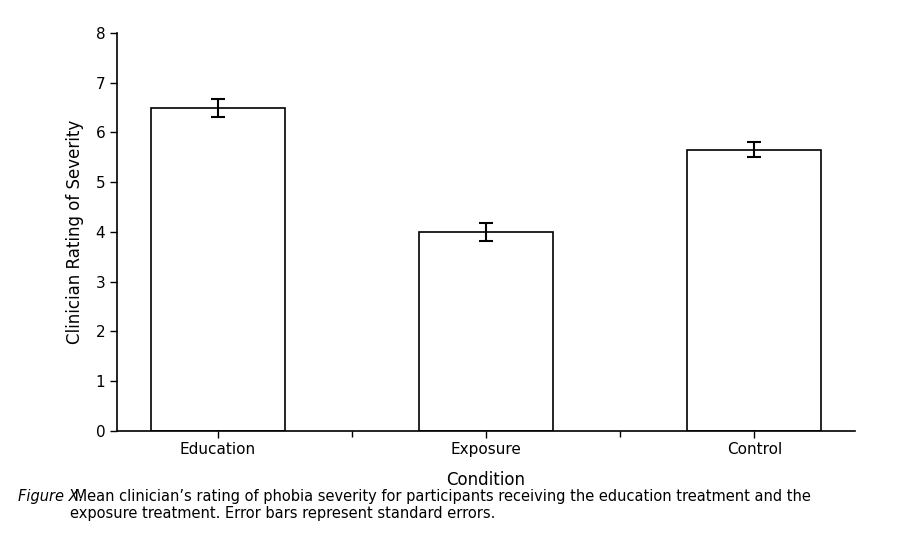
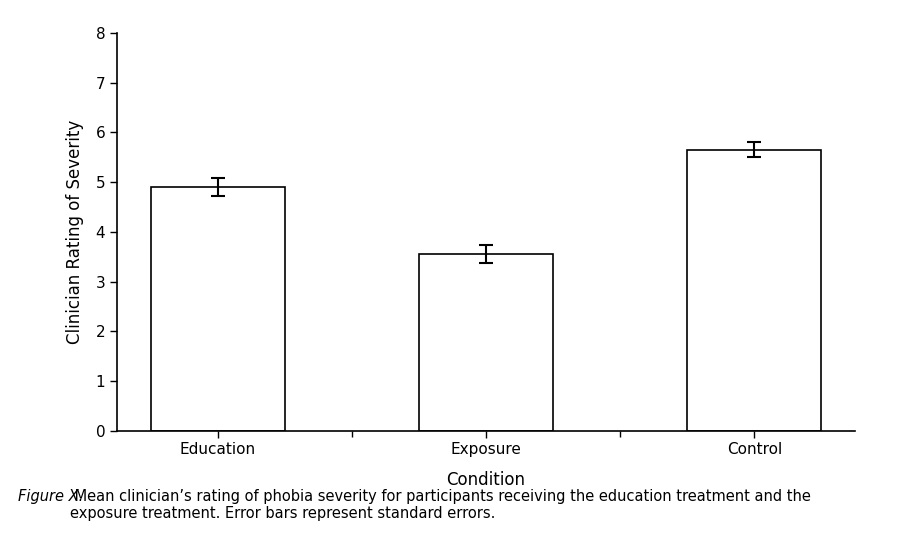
Education: 6.50 -> 4.90
Exposure: 4.00 -> 3.55
